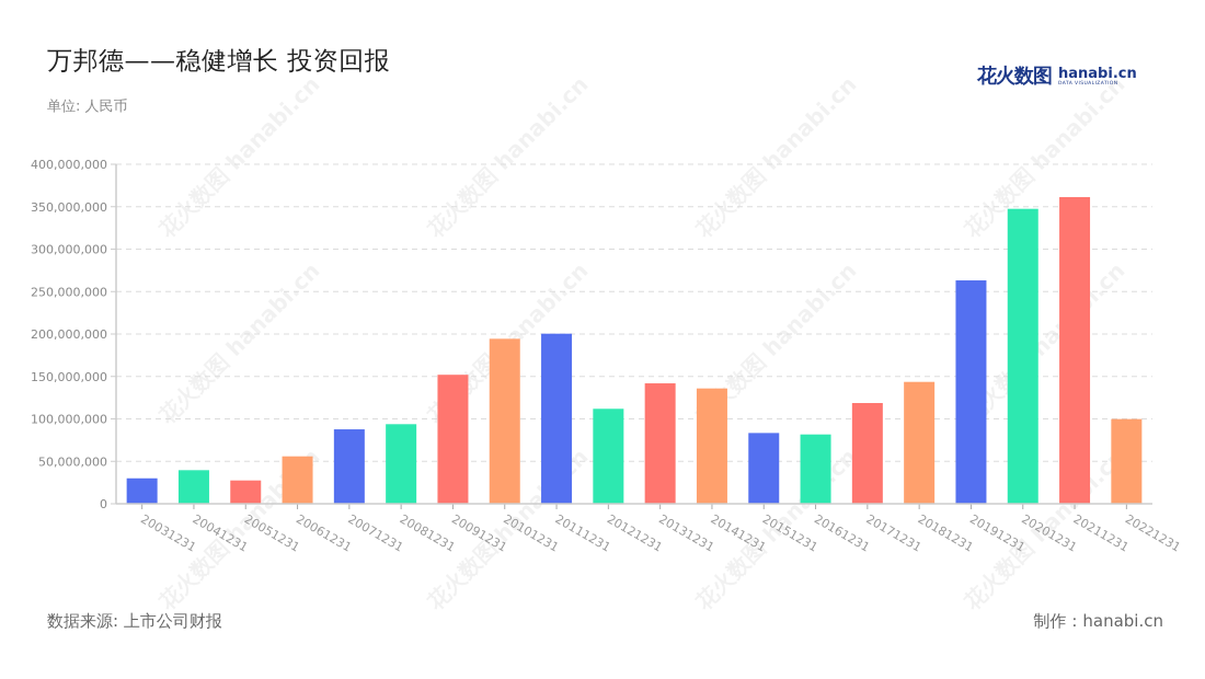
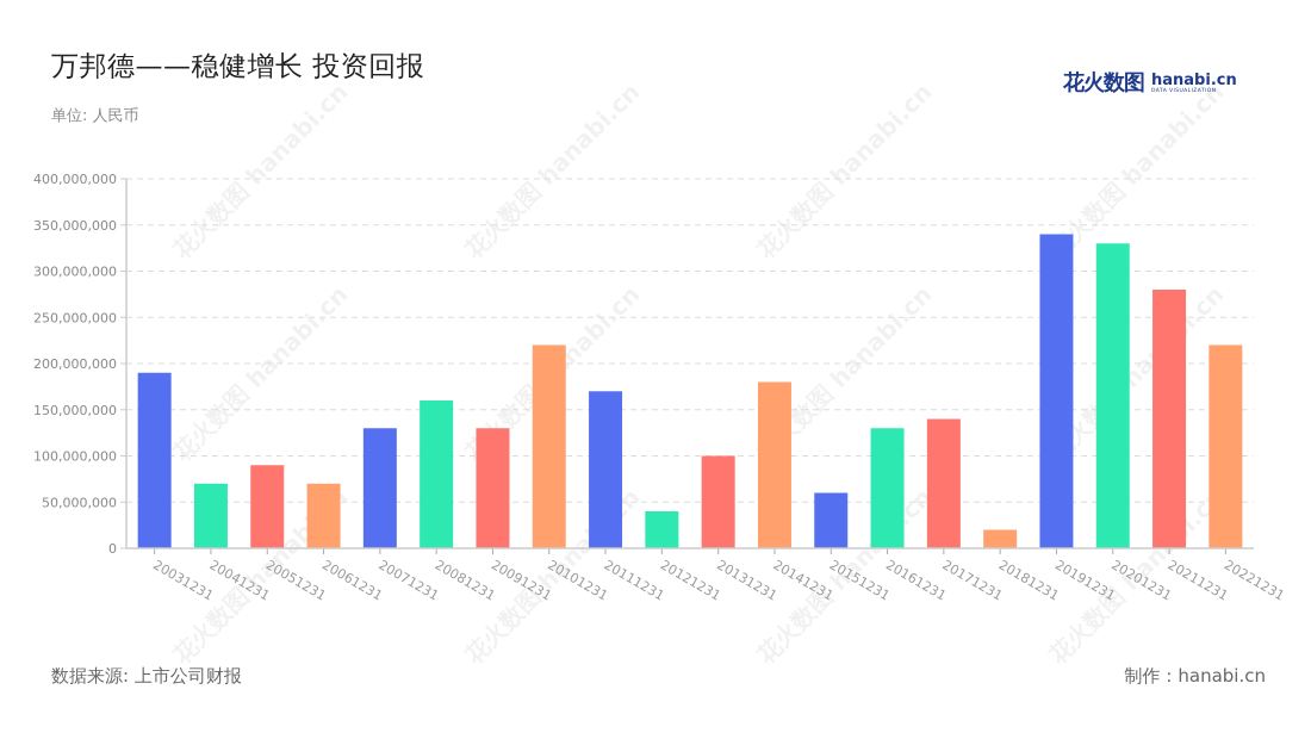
20031231: 30000000 -> 190000000
20041231: 40000000 -> 70000000
20051231: 30000000 -> 90000000
20061231: 60000000 -> 70000000
20071231: 90000000 -> 130000000
20081231: 90000000 -> 160000000
20091231: 150000000 -> 130000000
20101231: 190000000 -> 220000000
20111231: 200000000 -> 170000000
20121231: 110000000 -> 40000000
20131231: 140000000 -> 100000000
20141231: 140000000 -> 180000000
20151231: 80000000 -> 60000000
20161231: 80000000 -> 130000000
20171231: 120000000 -> 140000000
20181231: 140000000 -> 20000000
20191231: 260000000 -> 340000000
20201231: 350000000 -> 330000000
20211231: 360000000 -> 280000000
20221231: 100000000 -> 220000000
